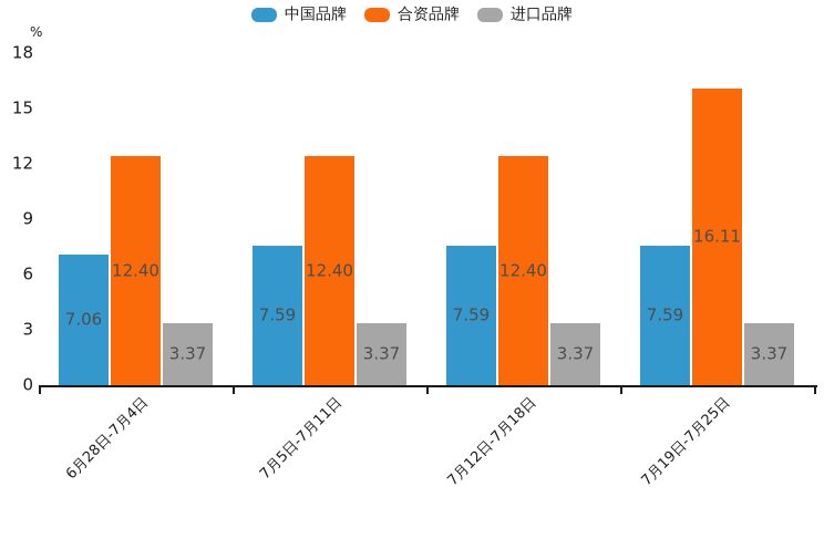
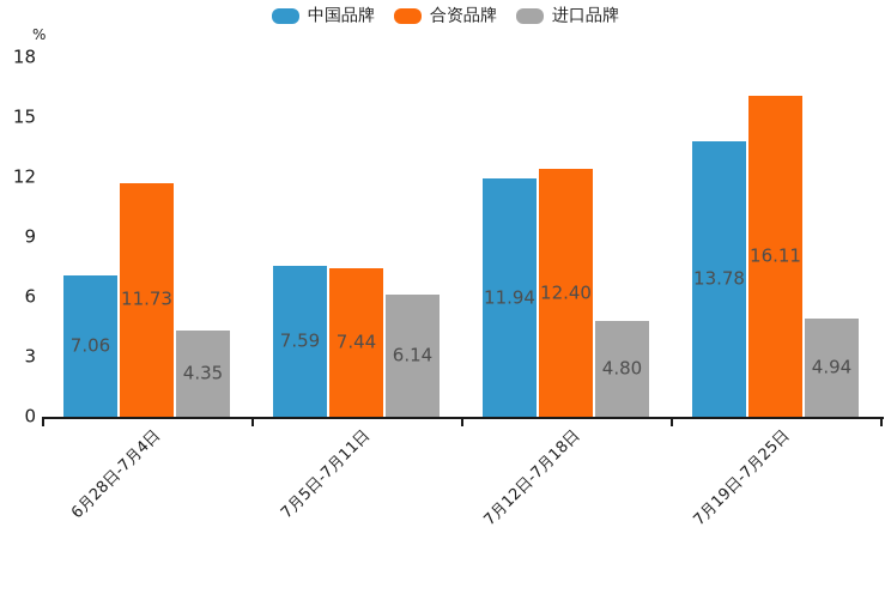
合资品牌/6月28日-7月4日: 12.40 -> 11.73
进口品牌/6月28日-7月4日: 3.37 -> 4.35
合资品牌/7月5日-7月11日: 12.40 -> 7.44
进口品牌/7月5日-7月11日: 3.37 -> 6.14
中国品牌/7月12日-7月18日: 7.59 -> 11.94
进口品牌/7月12日-7月18日: 3.37 -> 4.80
中国品牌/7月19日-7月25日: 7.59 -> 13.78
进口品牌/7月19日-7月25日: 3.37 -> 4.94
